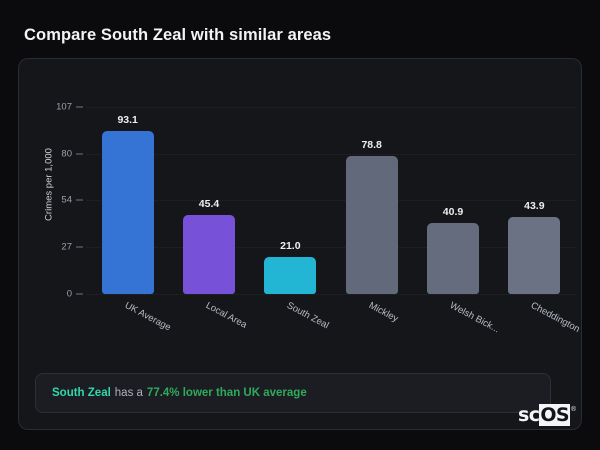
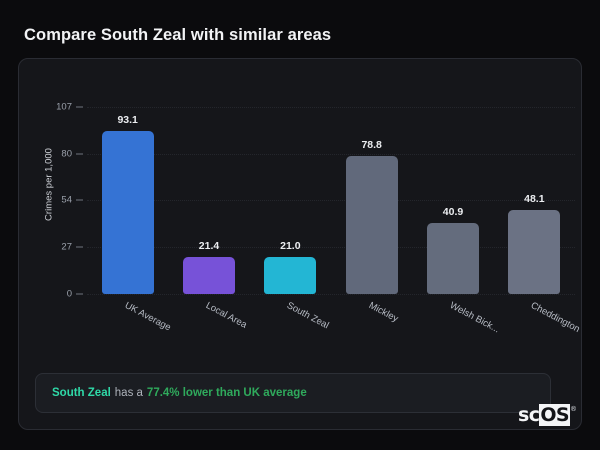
Local Area: 45.4 -> 21.4
Cheddington: 43.9 -> 48.1
